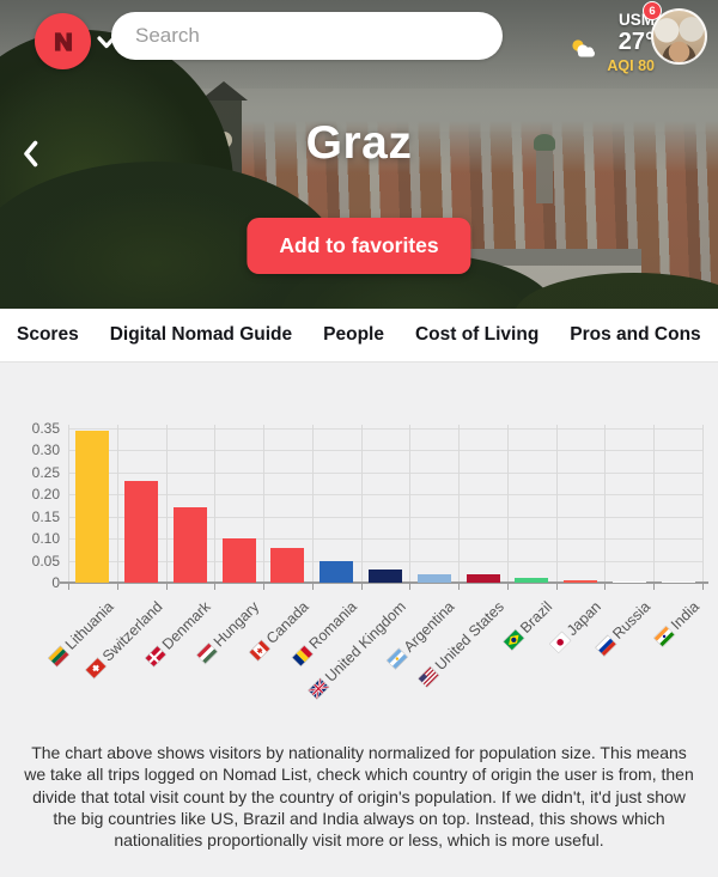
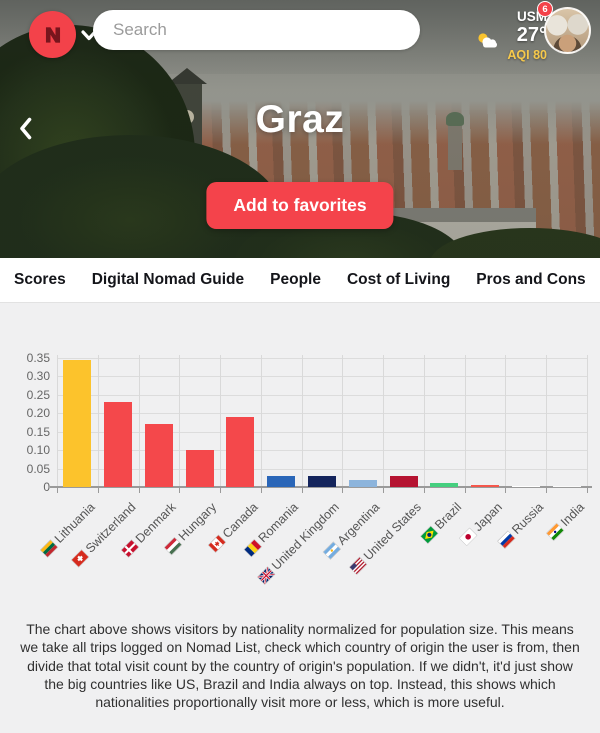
Canada: 0.08 -> 0.19
Romania: 0.05 -> 0.03
United States: 0.02 -> 0.03
